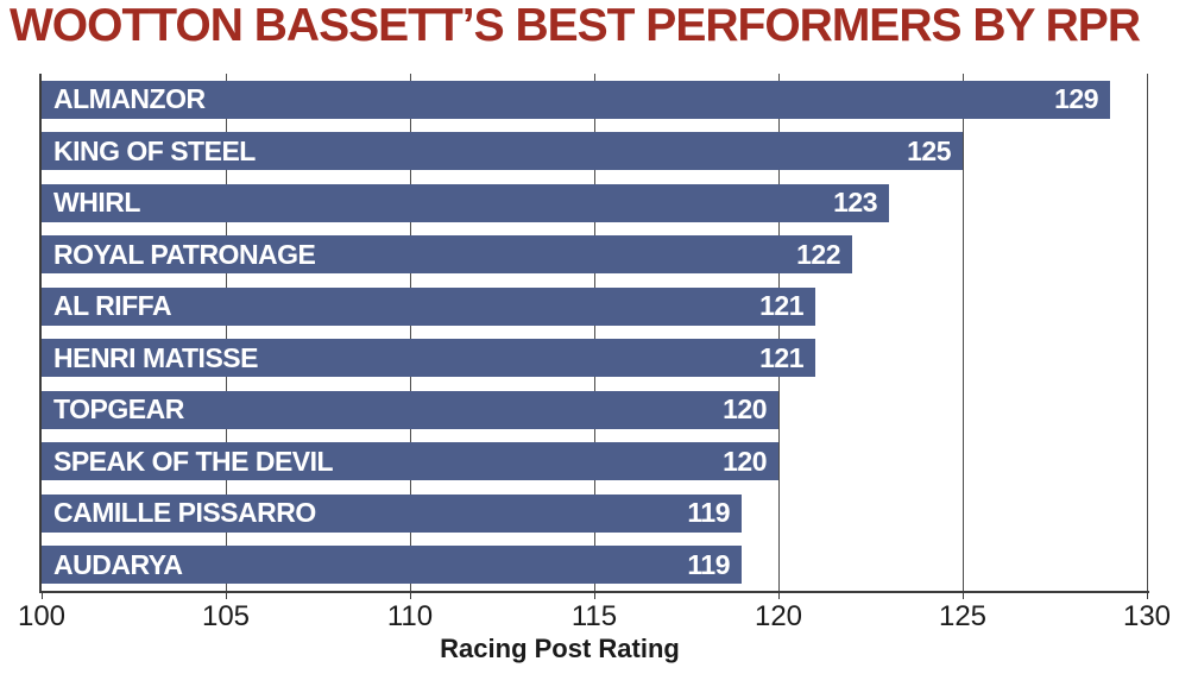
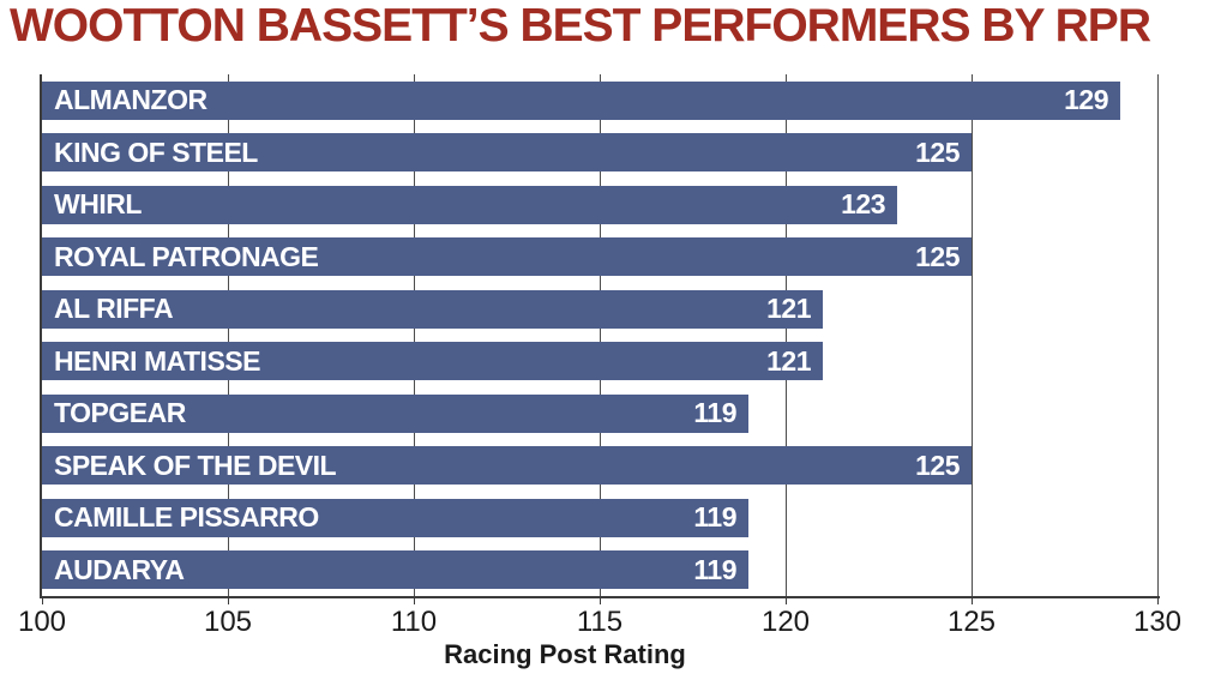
ROYAL PATRONAGE: 122 -> 125
TOPGEAR: 120 -> 119
SPEAK OF THE DEVIL: 120 -> 125
